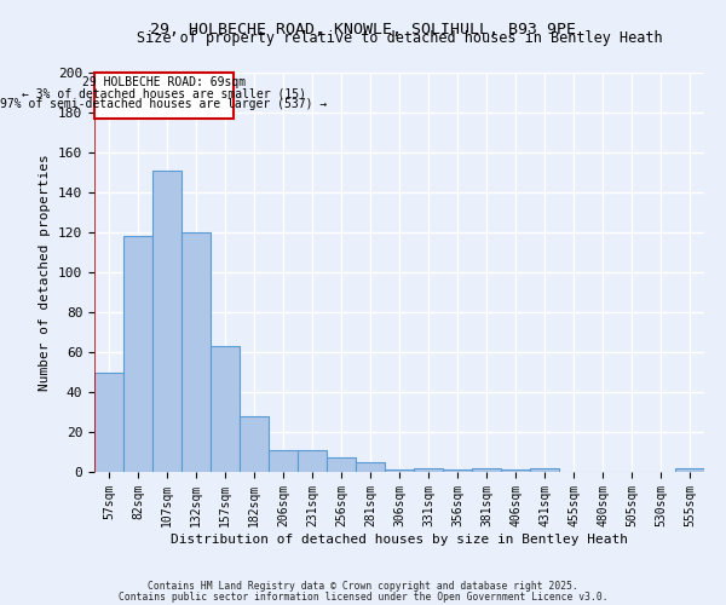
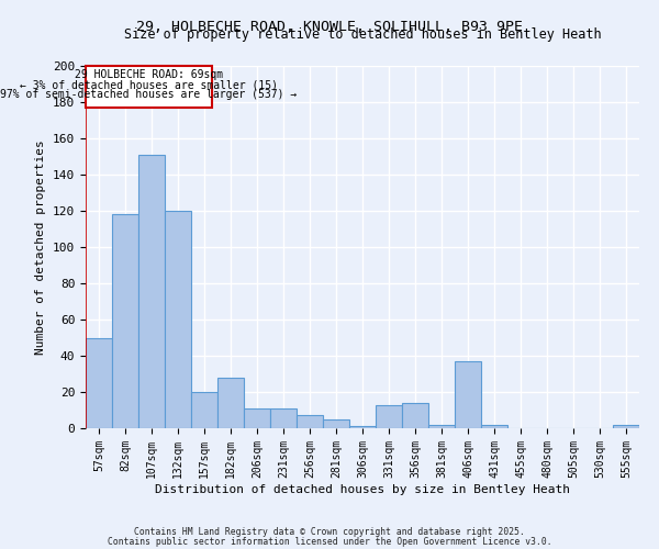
157sqm: 63 -> 20
331sqm: 2 -> 13
356sqm: 1 -> 14
406sqm: 1 -> 37
